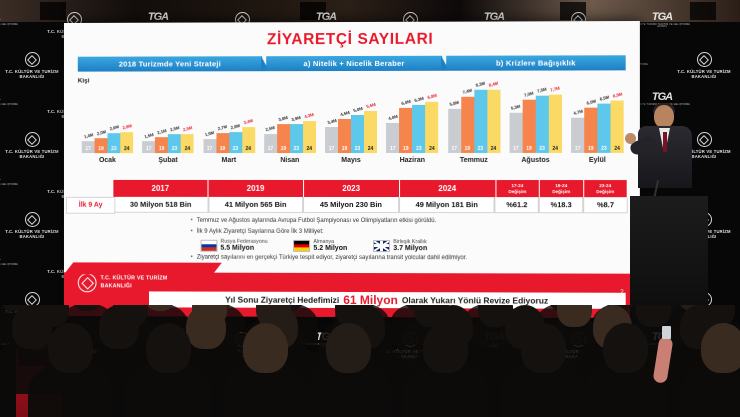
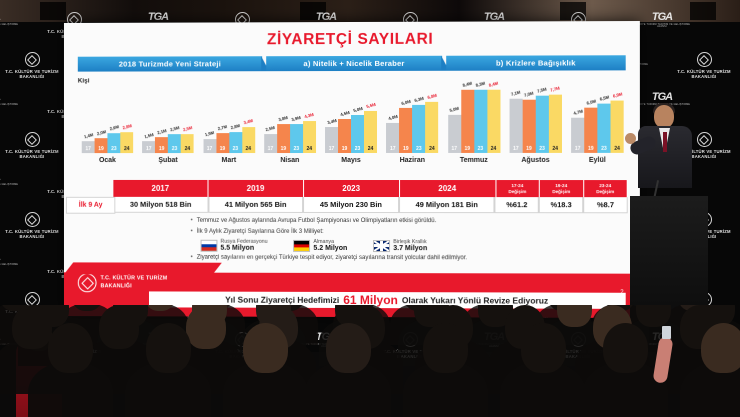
17/Temmuz: 5,8M -> 5,0M
19/Temmuz: 7,4M -> 8,4M
17/Ağustos: 5,3M -> 7,1M
